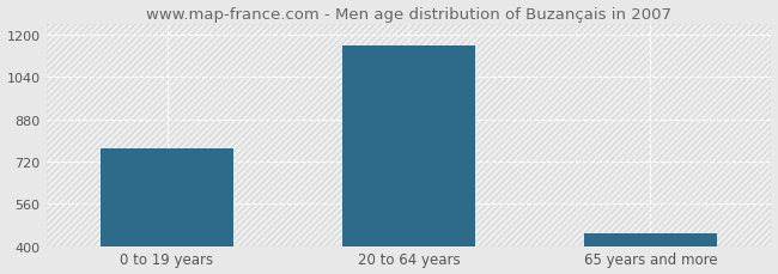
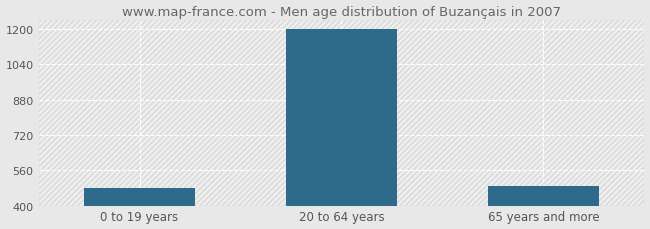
0 to 19 years: 770 -> 480
20 to 64 years: 1160 -> 1200
65 years and more: 450 -> 490
